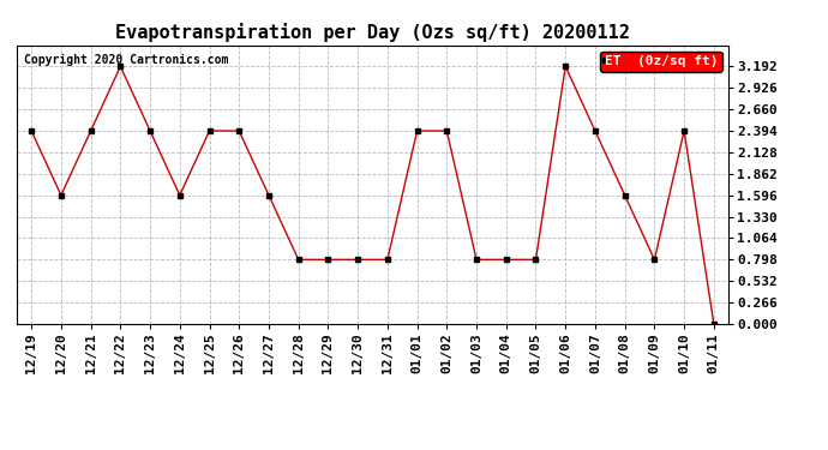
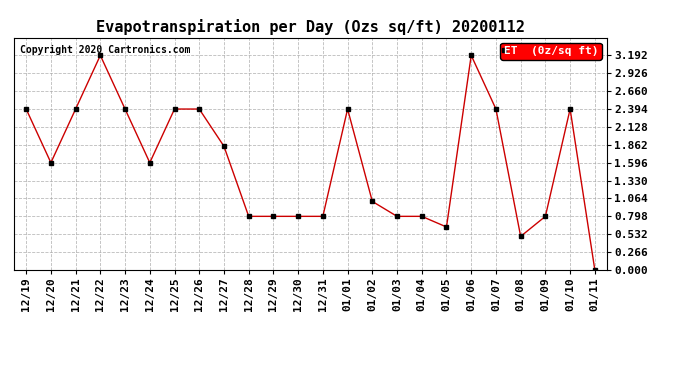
12/27: 1.60 -> 1.84
01/02: 2.39 -> 1.02
01/05: 0.80 -> 0.64
01/08: 1.60 -> 0.50
